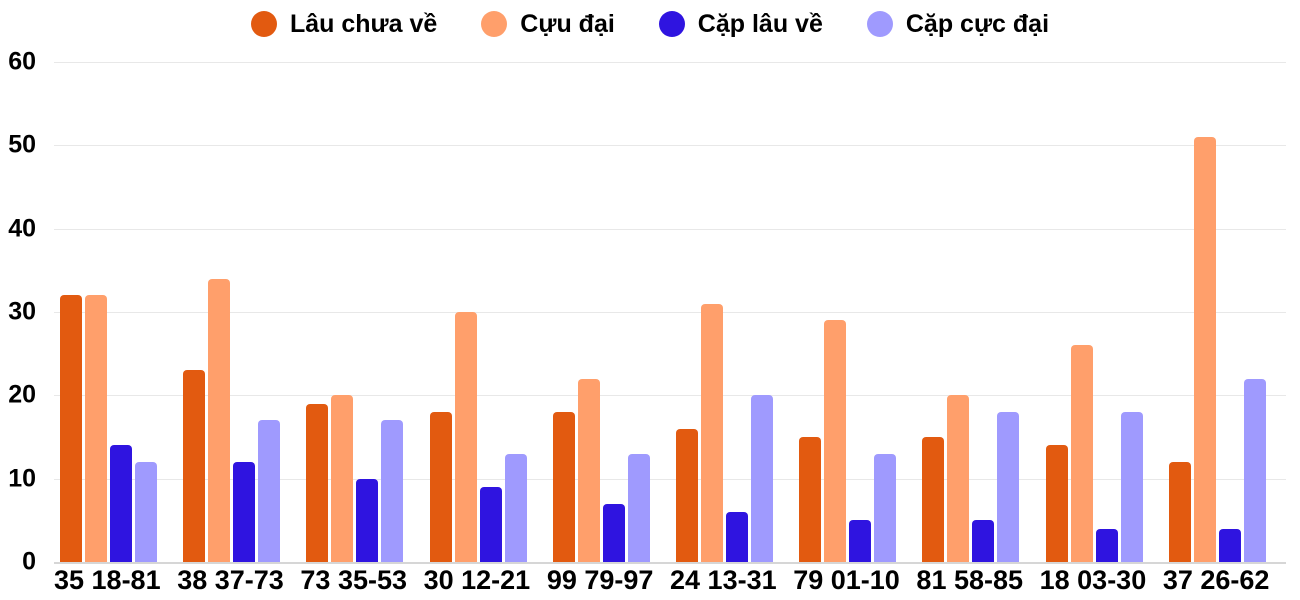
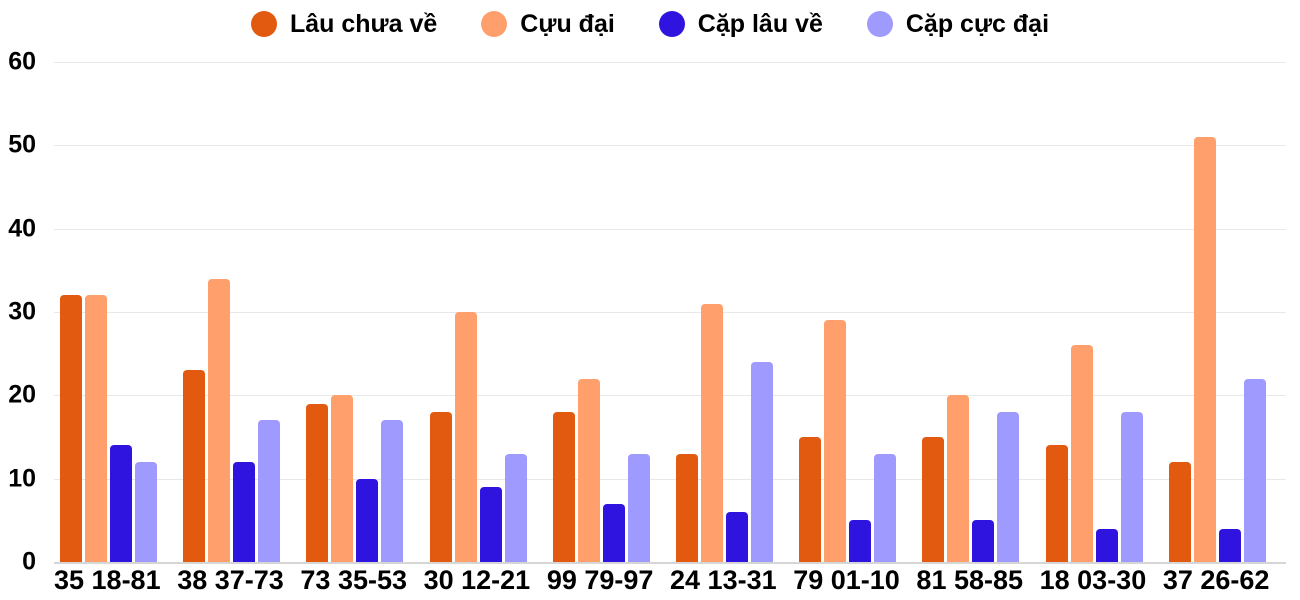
Lâu chưa về/24 13-31: 16 -> 13
Cặp cực đại/24 13-31: 20 -> 24
